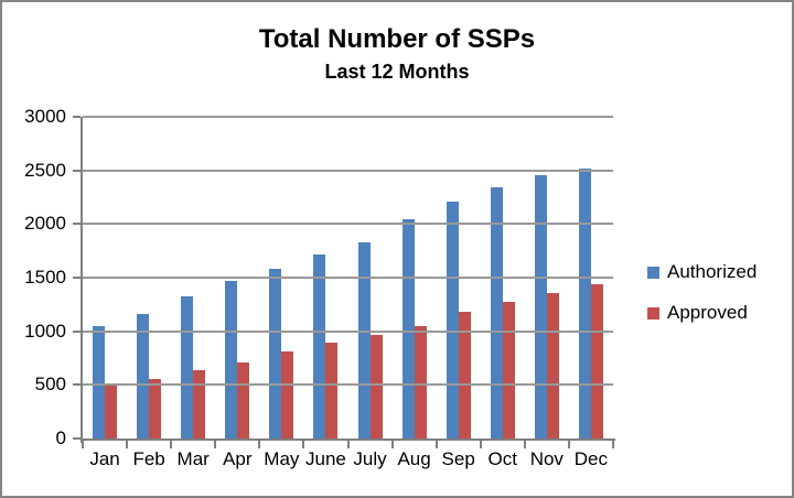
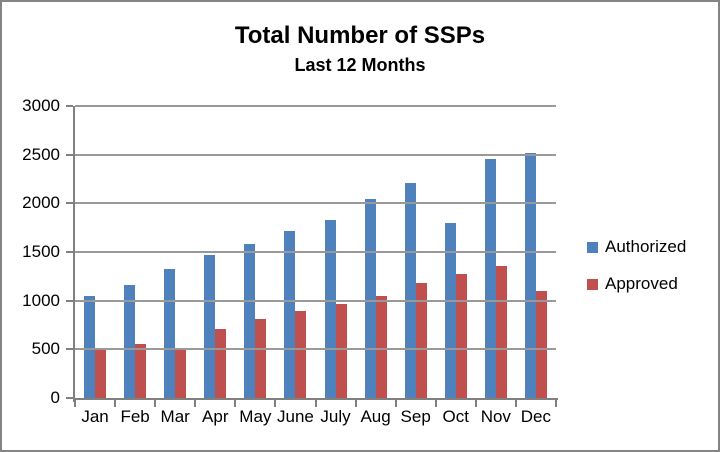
Approved/Mar: 600 -> 500
Authorized/Oct: 2300 -> 1800
Approved/Dec: 1400 -> 1100
